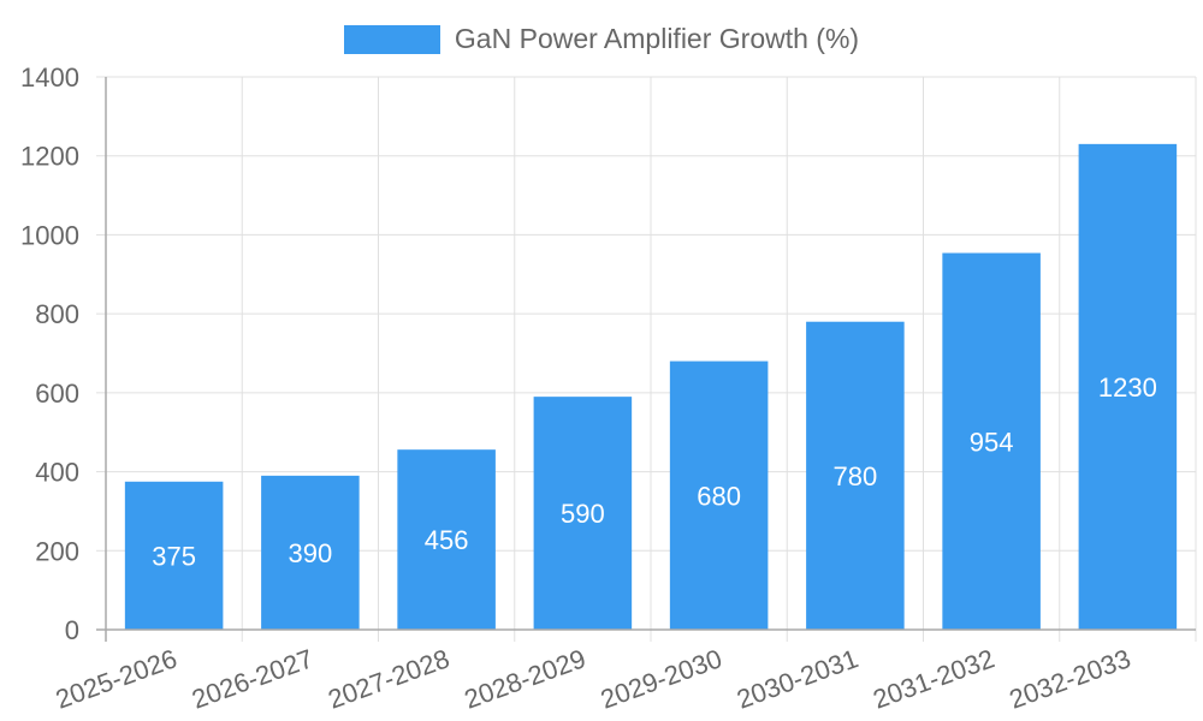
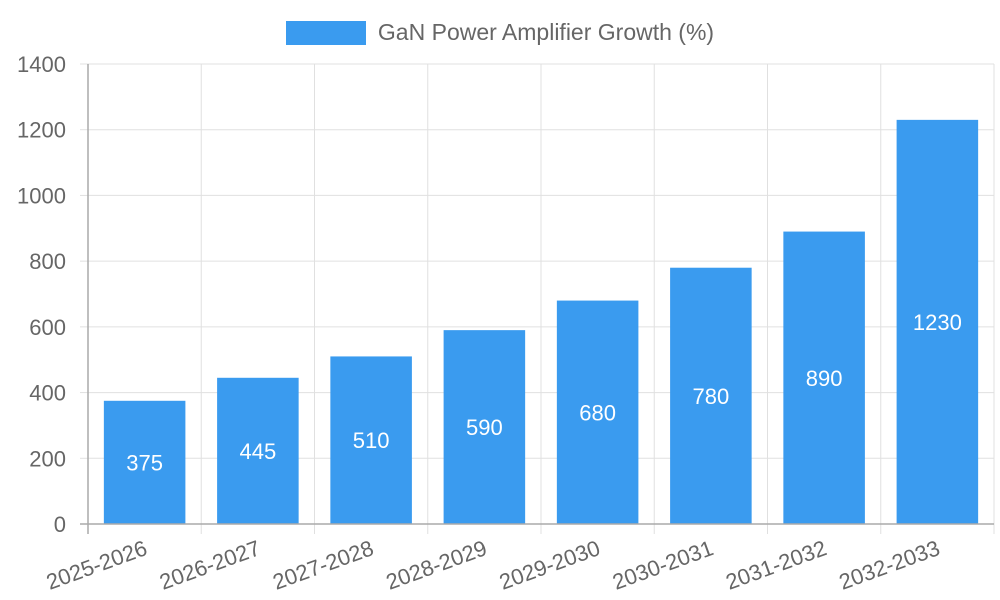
2026-2027: 390 -> 445
2027-2028: 456 -> 510
2031-2032: 954 -> 890
